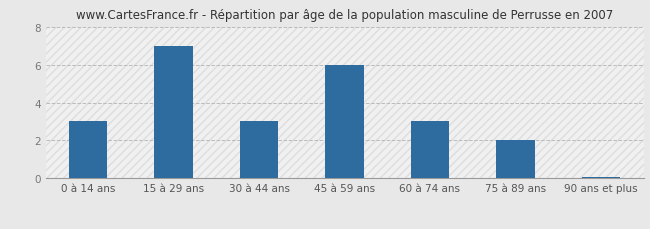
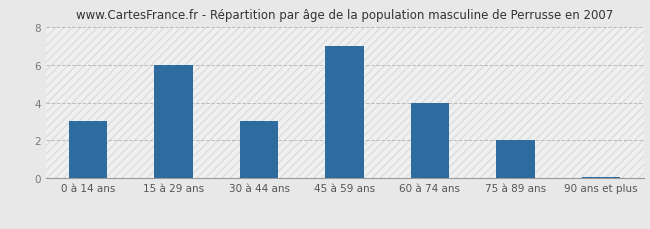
15 à 29 ans: 7.0 -> 6.0
45 à 59 ans: 6.0 -> 7.0
60 à 74 ans: 3.0 -> 4.0
